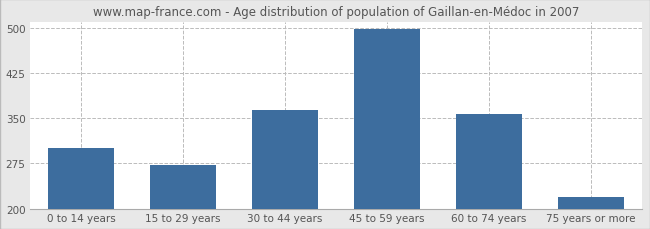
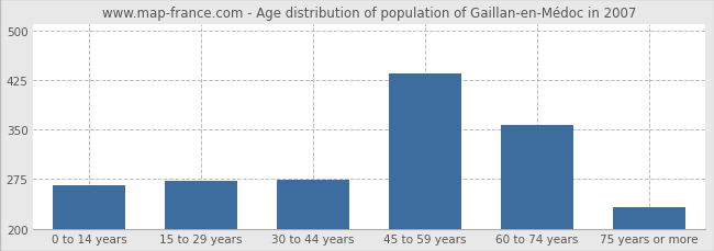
0 to 14 years: 300 -> 266
30 to 44 years: 363 -> 274
45 to 59 years: 498 -> 434
75 years or more: 220 -> 232
